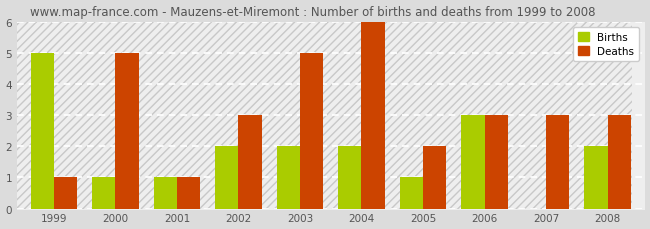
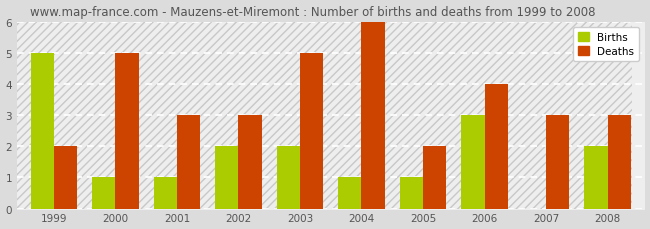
Deaths/1999: 1 -> 2
Deaths/2001: 1 -> 3
Births/2004: 2 -> 1
Deaths/2006: 3 -> 4
